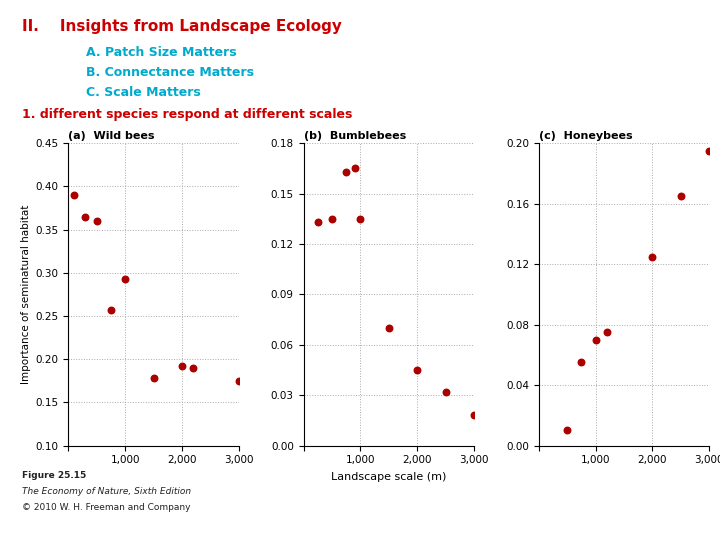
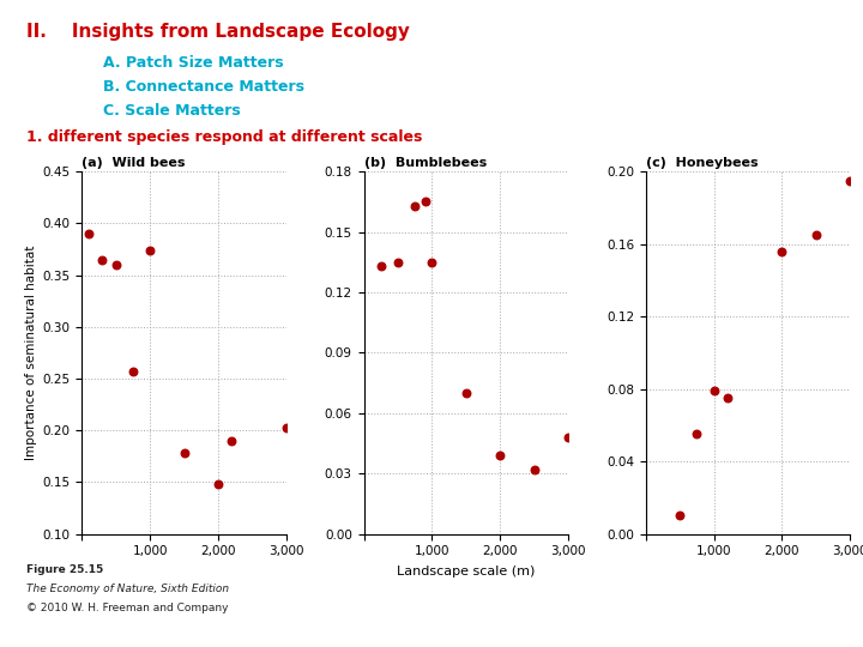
(a) Wild bees/1,000: 0.293 -> 0.374
(a) Wild bees/2,000: 0.192 -> 0.148
(a) Wild bees/3,000: 0.175 -> 0.202
(b) Bumblebees/2,000: 0.045 -> 0.039
(b) Bumblebees/3,000: 0.018 -> 0.048
(c) Honeybees/1,000: 0.070 -> 0.079
(c) Honeybees/2,000: 0.125 -> 0.156
